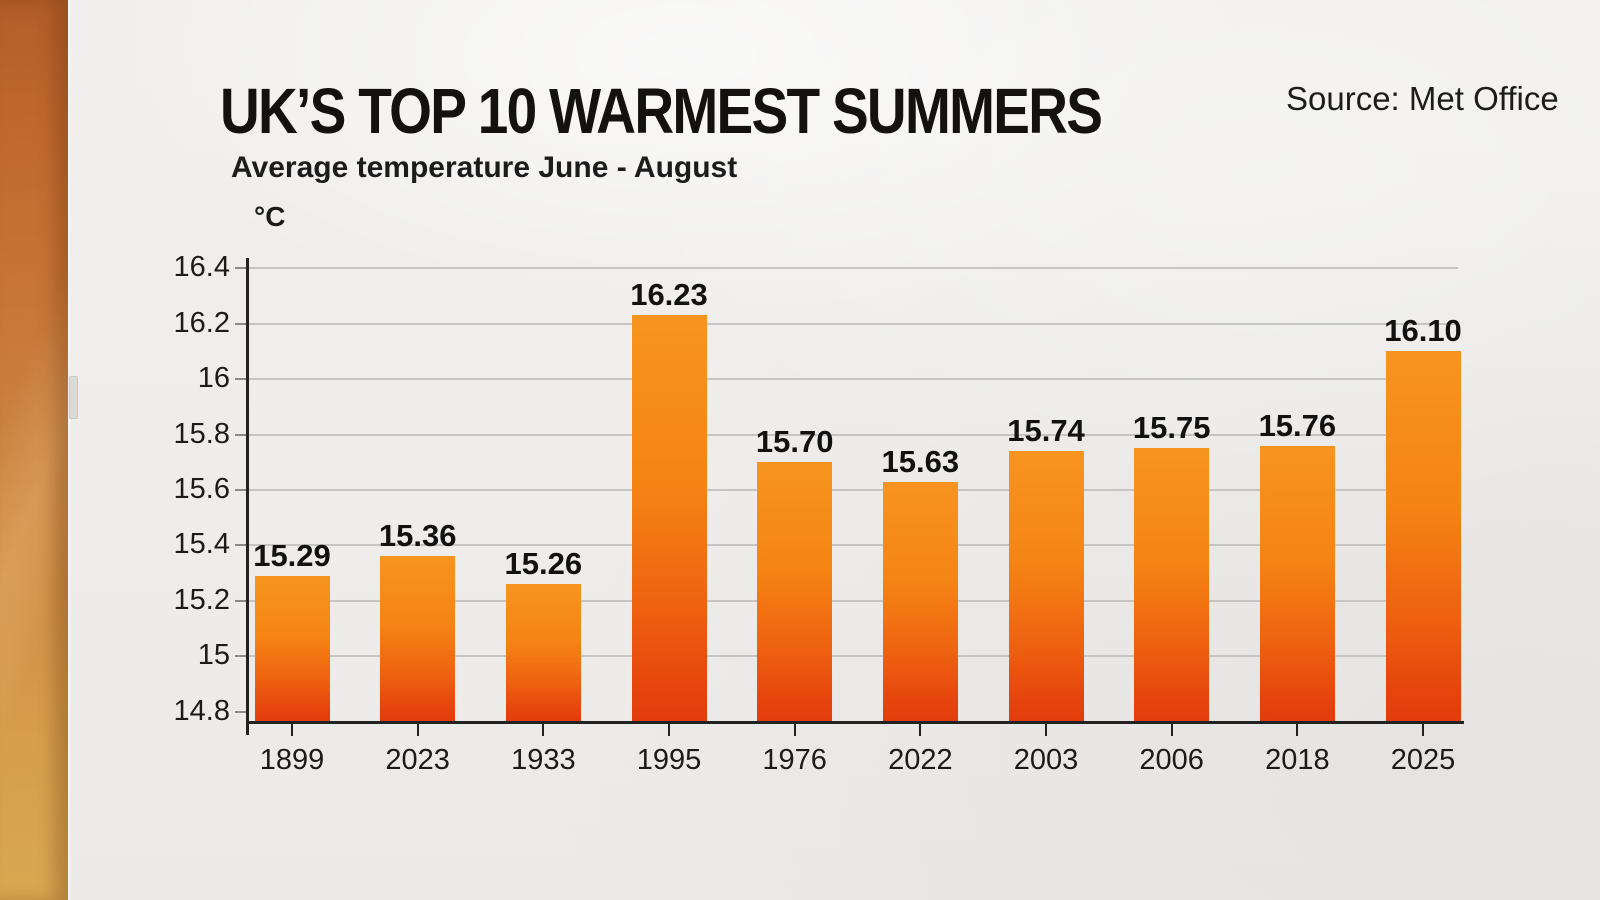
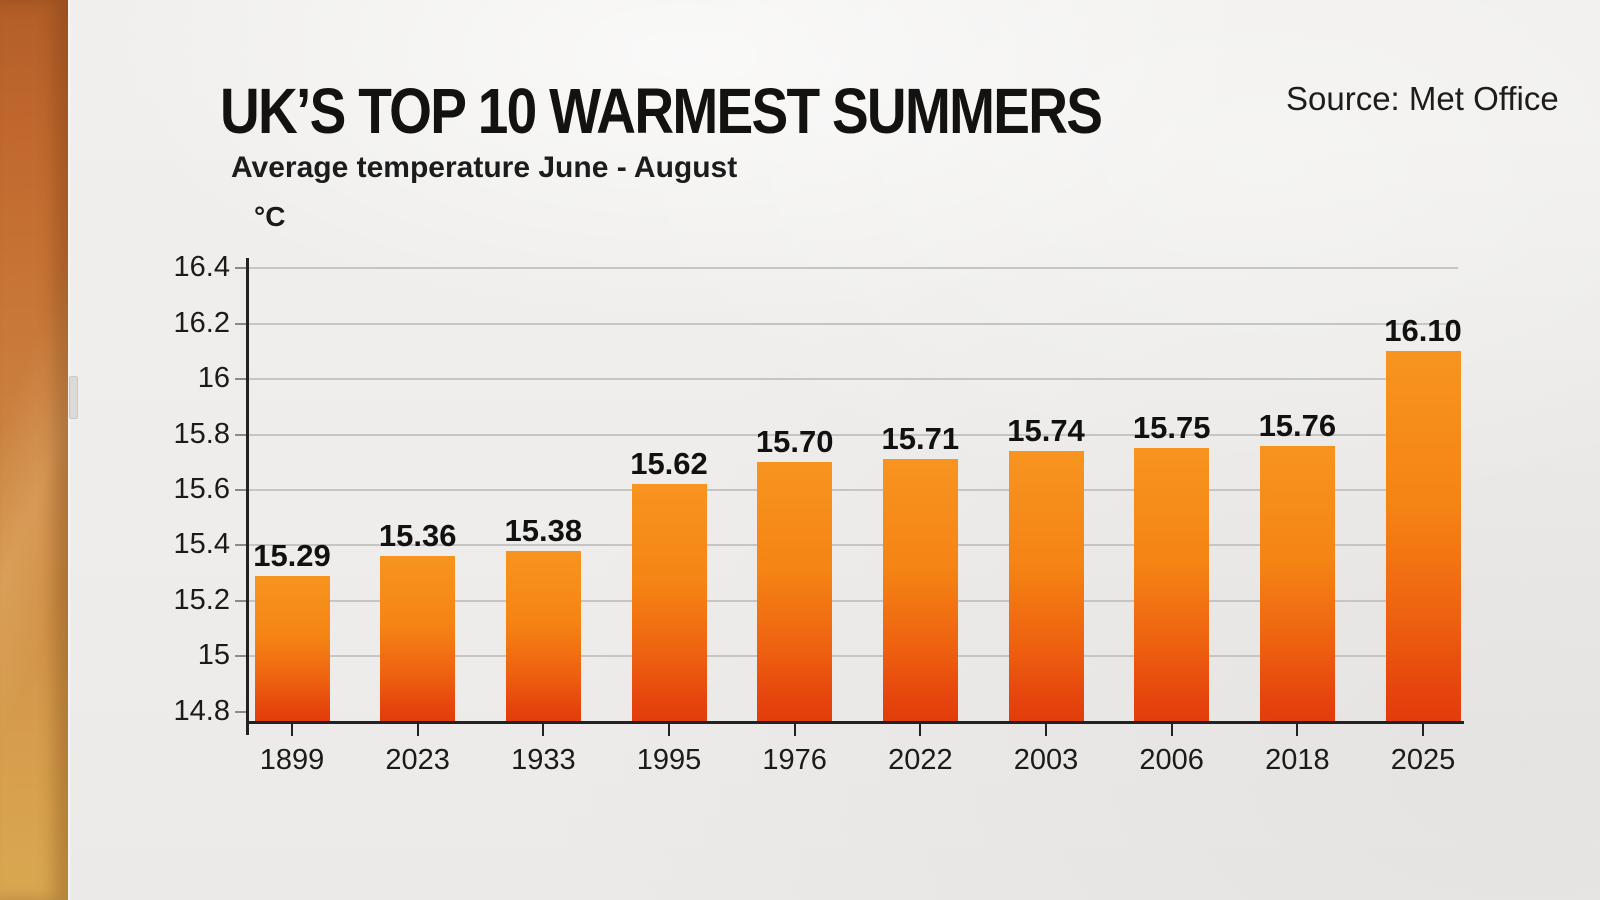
1933: 15.26 -> 15.38
1995: 16.23 -> 15.62
2022: 15.63 -> 15.71
